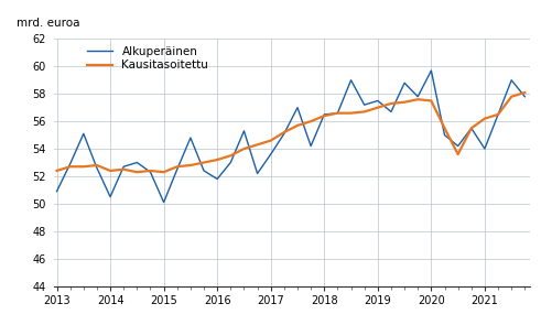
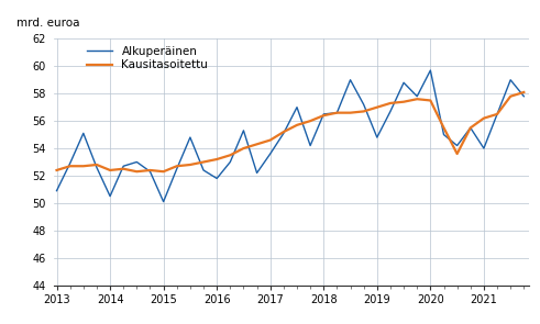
Alkuperäinen/2019: 57.5 -> 54.8
